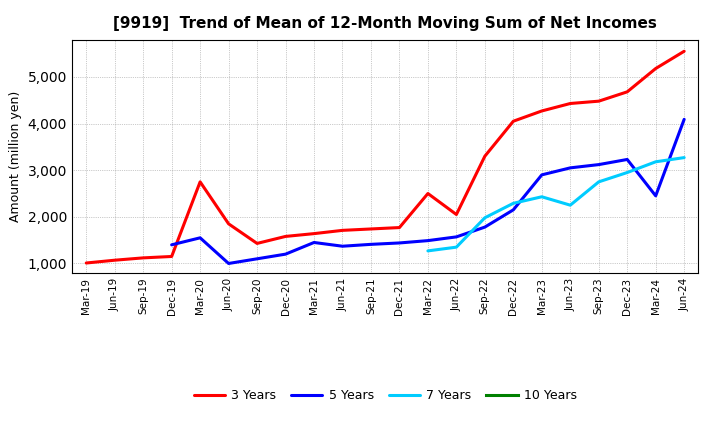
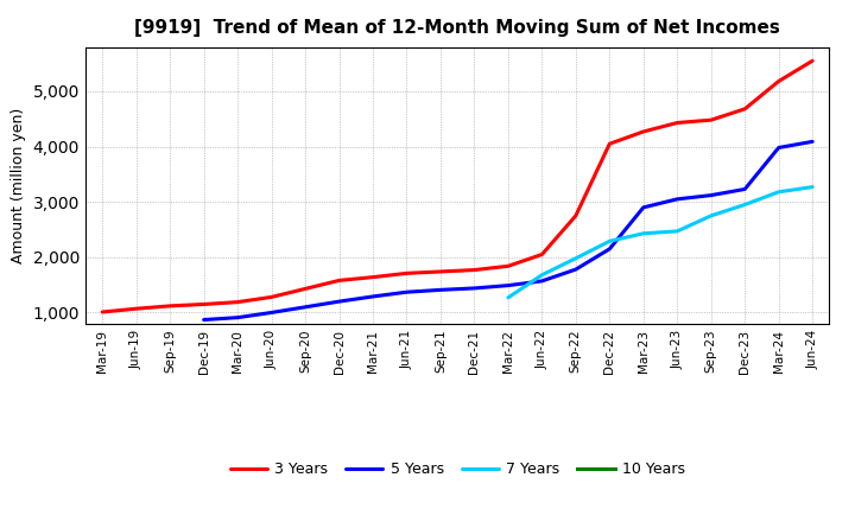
5 Years/Dec-19: 1,400 -> 870
3 Years/Mar-20: 2,750 -> 1,190
5 Years/Mar-20: 1,550 -> 910
3 Years/Jun-20: 1,850 -> 1,280
5 Years/Mar-21: 1,450 -> 1,290
3 Years/Mar-22: 2,500 -> 1,840
7 Years/Jun-22: 1,350 -> 1,680
3 Years/Sep-22: 3,300 -> 2,750
7 Years/Jun-23: 2,250 -> 2,470
5 Years/Mar-24: 2,450 -> 3,980
